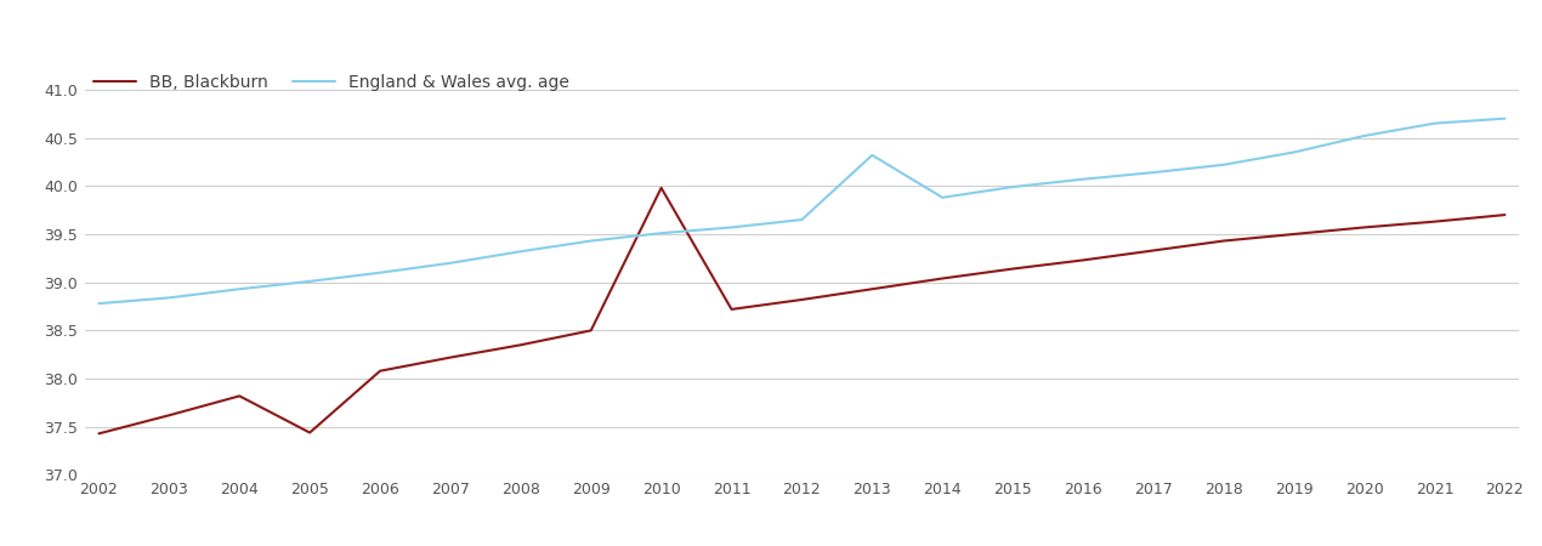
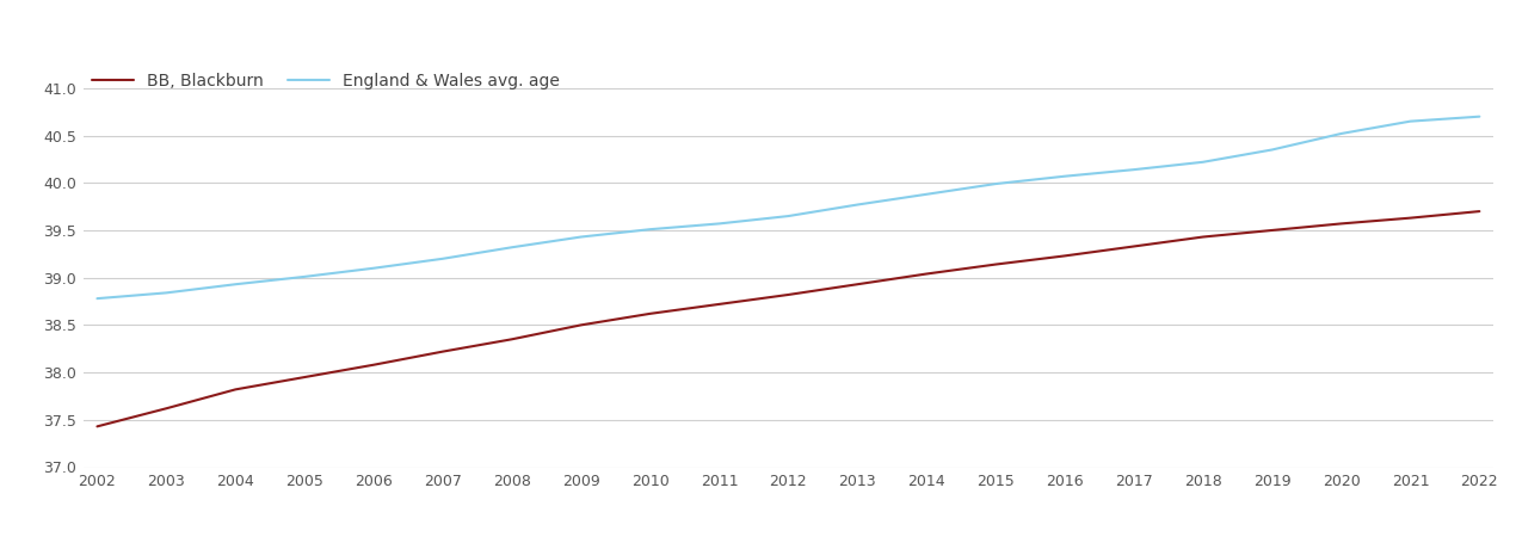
BB, Blackburn/2005: 37.44 -> 37.95
BB, Blackburn/2010: 39.98 -> 38.62
England & Wales avg. age/2013: 40.32 -> 39.77
